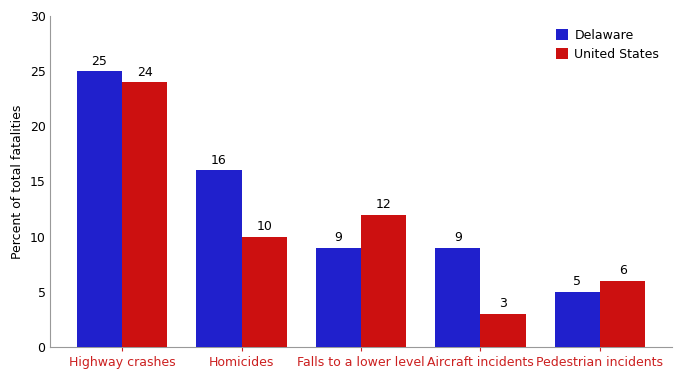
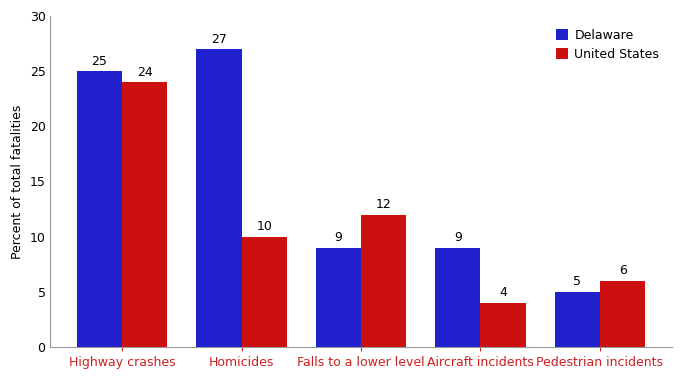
Delaware/Homicides: 16 -> 27
United States/Aircraft incidents: 3 -> 4
